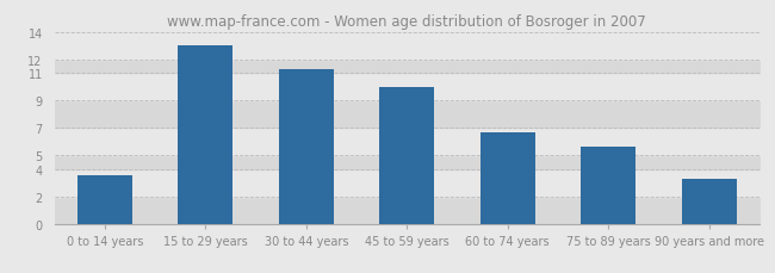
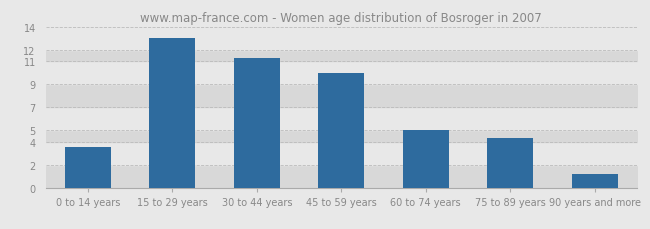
60 to 74 years: 6.7 -> 5.0
75 to 89 years: 5.6 -> 4.3
90 years and more: 3.3 -> 1.2
